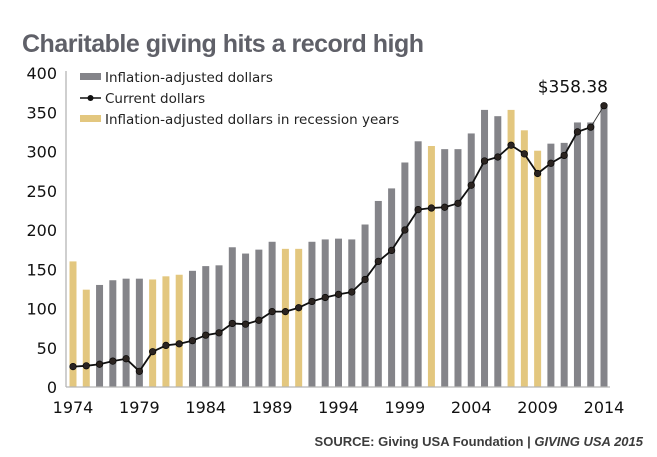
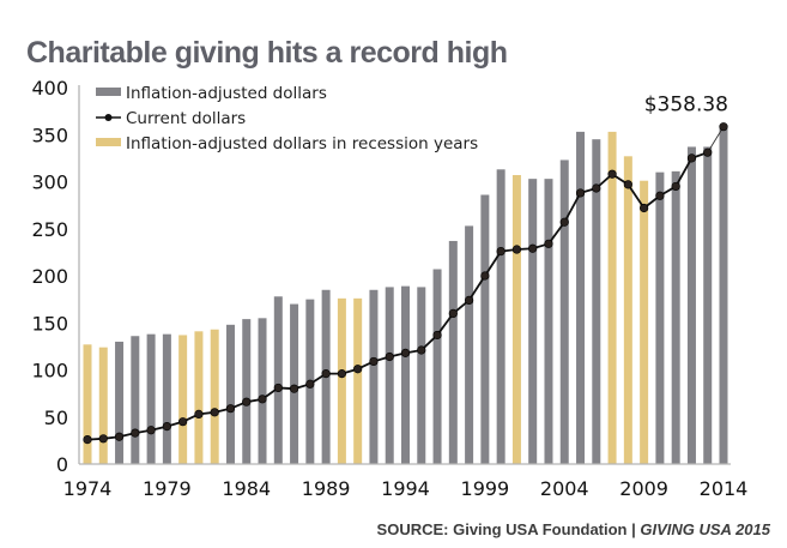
Inflation-adjusted dollars/1974: 160 -> 130
Current dollars/1979: 20 -> 40
